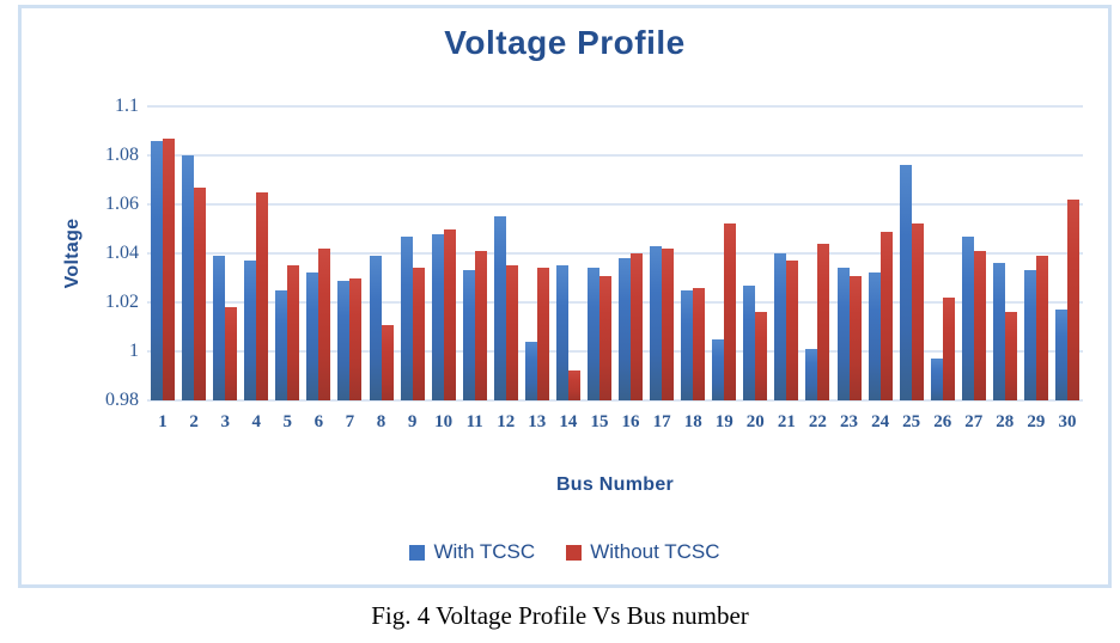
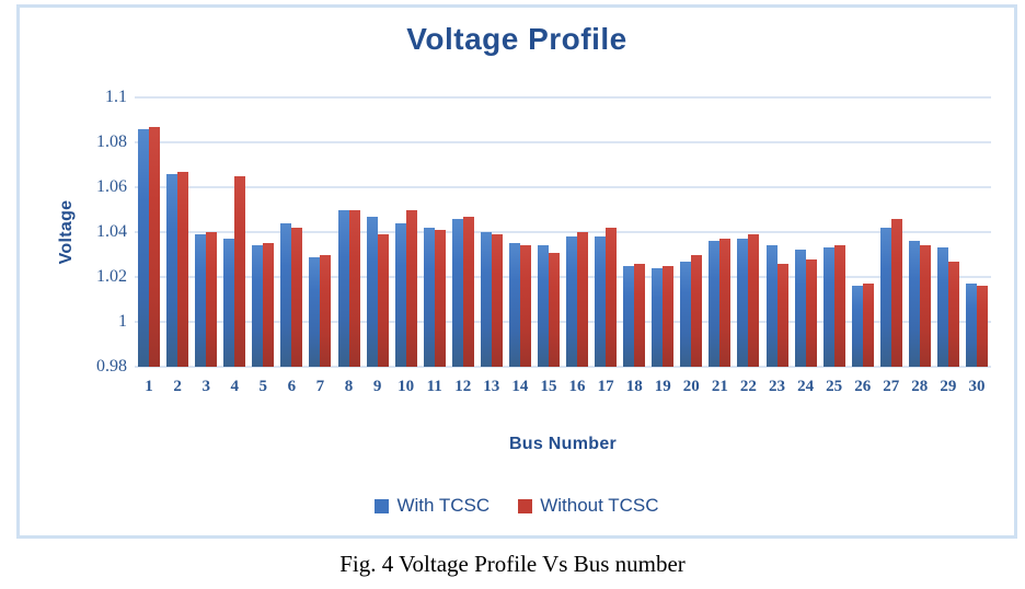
With TCSC/2: 1.080 -> 1.066
Without TCSC/3: 1.018 -> 1.040
With TCSC/5: 1.025 -> 1.034
With TCSC/6: 1.032 -> 1.044
With TCSC/8: 1.039 -> 1.050
Without TCSC/8: 1.011 -> 1.050
Without TCSC/9: 1.034 -> 1.039
With TCSC/10: 1.048 -> 1.044
With TCSC/11: 1.033 -> 1.042
With TCSC/12: 1.055 -> 1.046
Without TCSC/12: 1.035 -> 1.047
With TCSC/13: 1.004 -> 1.040
Without TCSC/13: 1.034 -> 1.039
Without TCSC/14: 0.992 -> 1.034
With TCSC/17: 1.043 -> 1.038
With TCSC/19: 1.005 -> 1.024
Without TCSC/19: 1.052 -> 1.025
Without TCSC/20: 1.016 -> 1.030
With TCSC/21: 1.040 -> 1.036
With TCSC/22: 1.001 -> 1.037
Without TCSC/22: 1.044 -> 1.039
Without TCSC/23: 1.031 -> 1.026
Without TCSC/24: 1.049 -> 1.028
With TCSC/25: 1.076 -> 1.033
Without TCSC/25: 1.052 -> 1.034
With TCSC/26: 0.997 -> 1.016
Without TCSC/26: 1.022 -> 1.017
With TCSC/27: 1.047 -> 1.042
Without TCSC/27: 1.041 -> 1.046
Without TCSC/28: 1.016 -> 1.034
Without TCSC/29: 1.039 -> 1.027
Without TCSC/30: 1.062 -> 1.016
